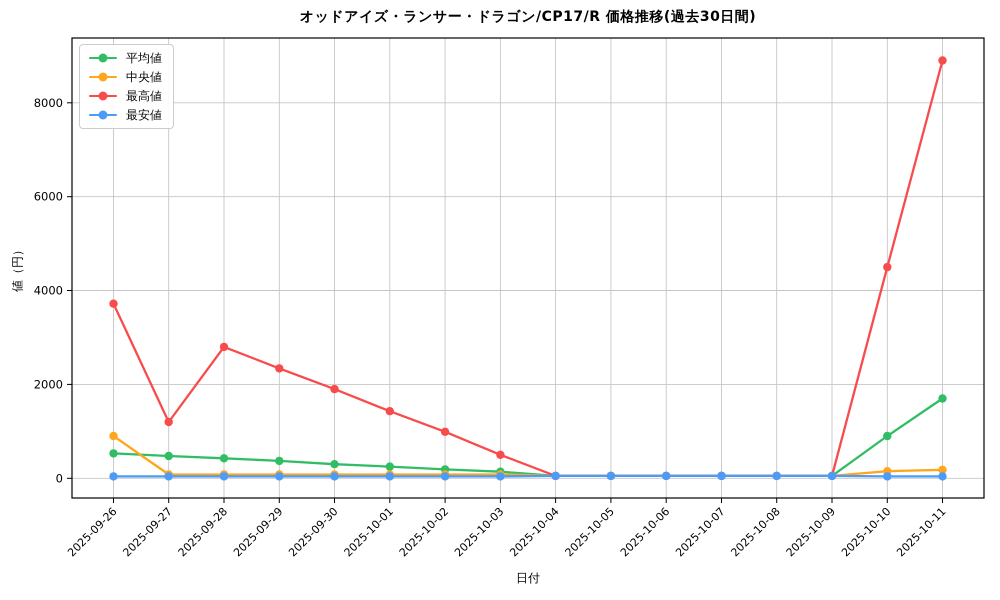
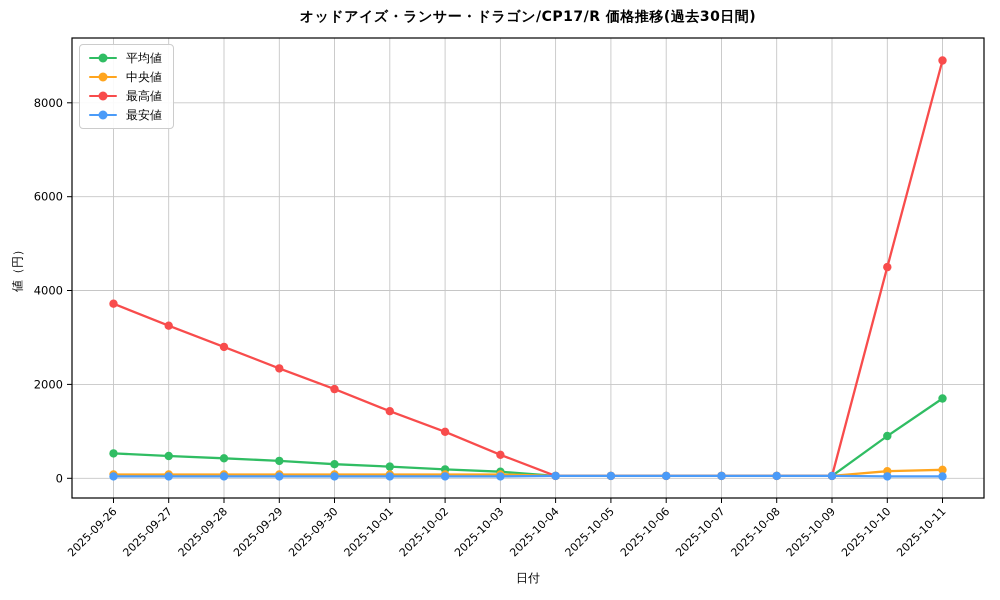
中央値/2025-09-26: 900 -> 100
最高値/2025-09-27: 1200 -> 3200
